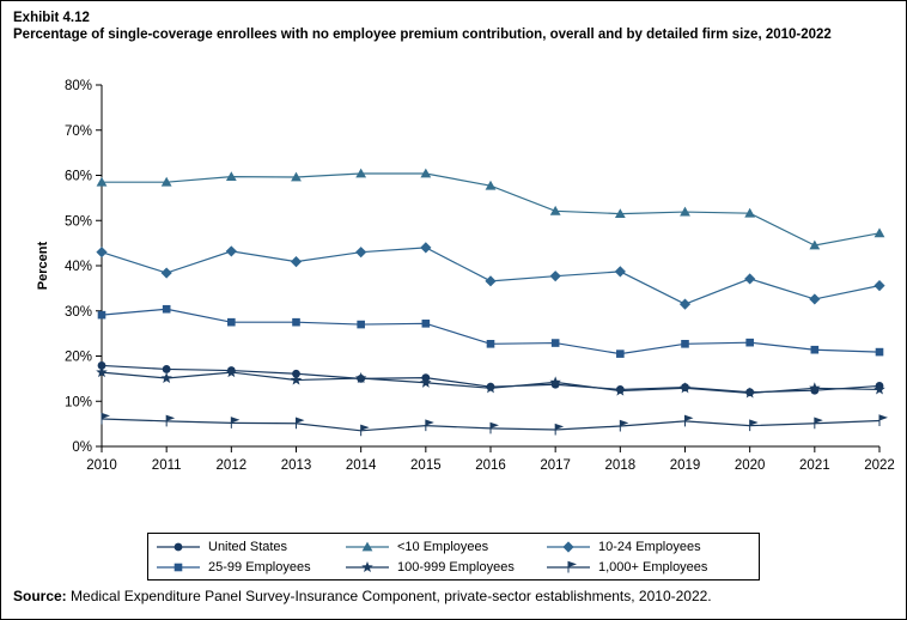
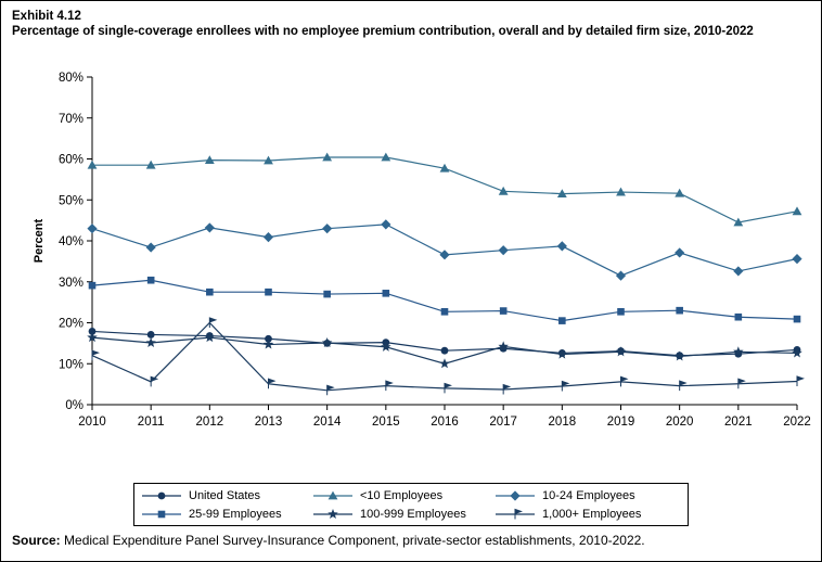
1,000+ Employees/2010: 6% -> 12%
1,000+ Employees/2012: 5% -> 20%
100-999 Employees/2016: 13% -> 10%
